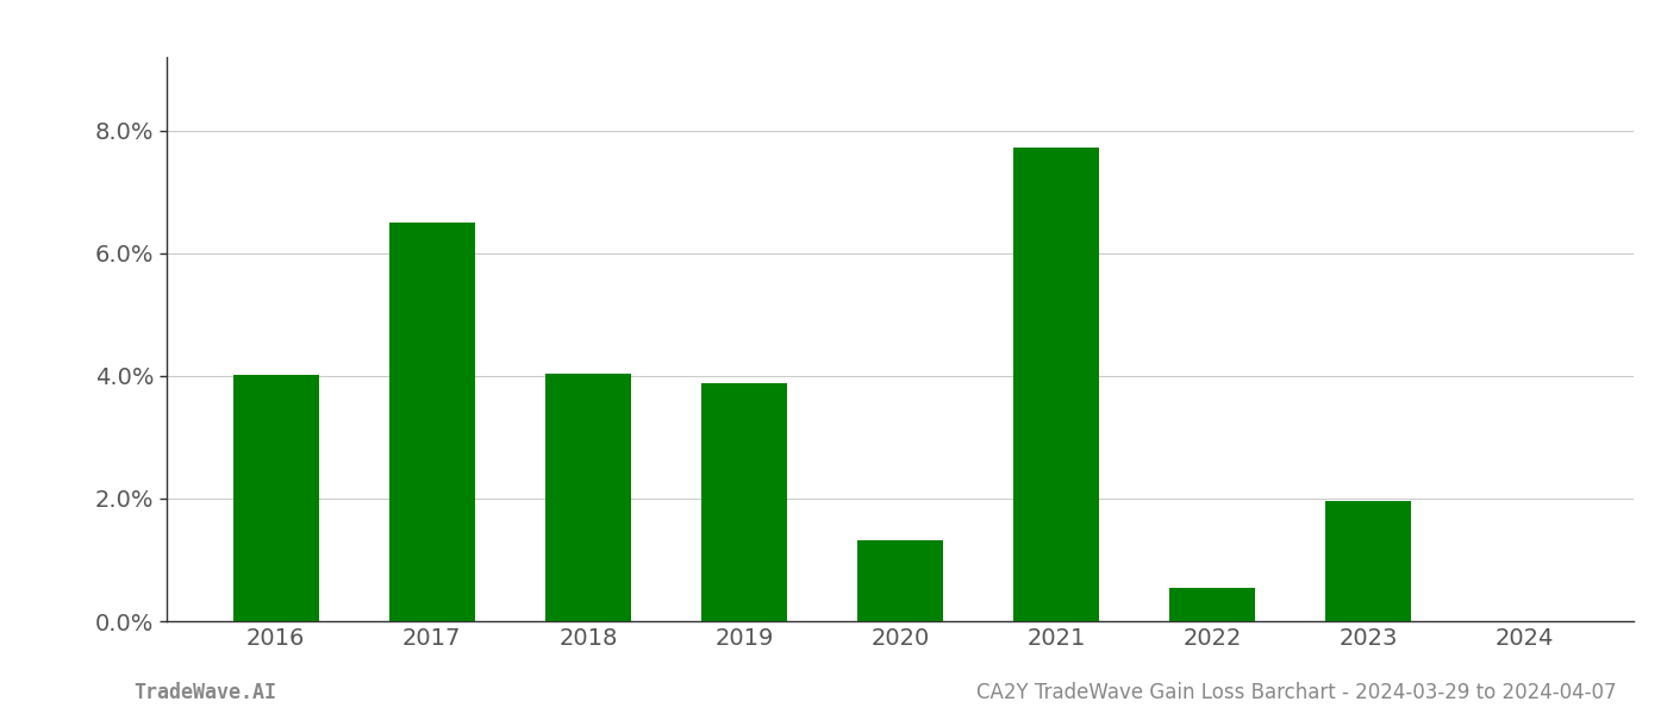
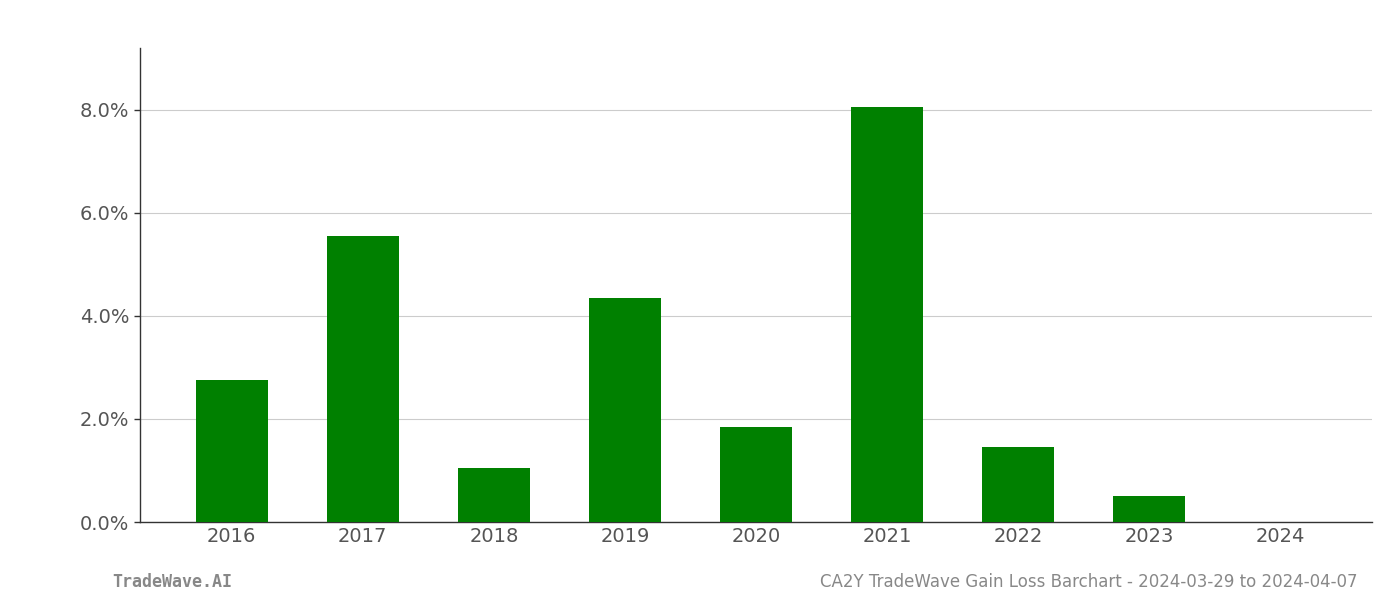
2016: 4.02% -> 2.75%
2017: 6.50% -> 5.55%
2018: 4.04% -> 1.05%
2019: 3.88% -> 4.35%
2020: 1.32% -> 1.85%
2021: 7.72% -> 8.05%
2022: 0.54% -> 1.45%
2023: 1.96% -> 0.50%
